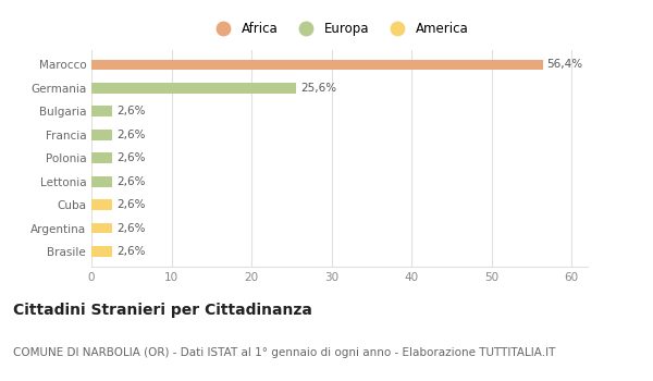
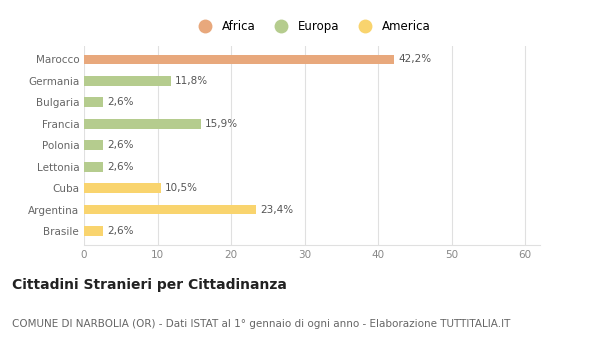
Marocco: 56,4% -> 42,2%
Germania: 25,6% -> 11,8%
Francia: 2,6% -> 15,9%
Cuba: 2,6% -> 10,5%
Argentina: 2,6% -> 23,4%
